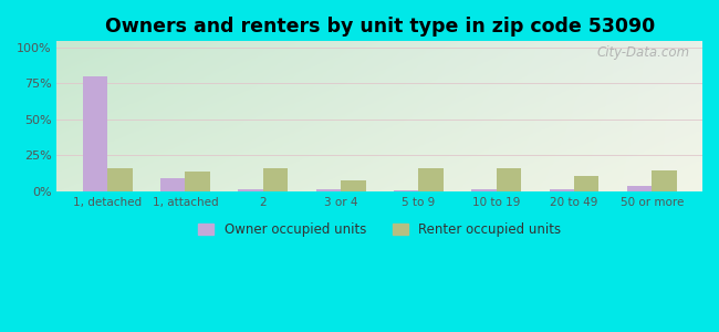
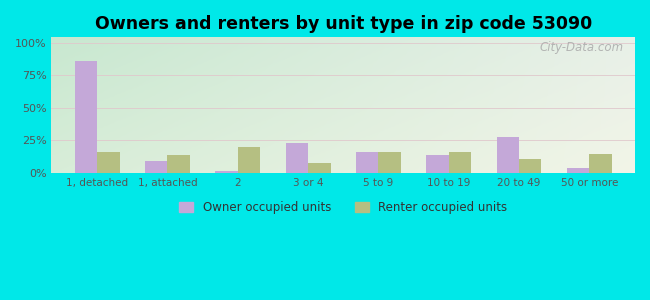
Owner occupied units/1, detached: 80% -> 86%
Renter occupied units/2: 16% -> 20%
Owner occupied units/3 or 4: 2% -> 23%
Owner occupied units/5 to 9: 1% -> 16%
Owner occupied units/10 to 19: 2% -> 14%
Owner occupied units/20 to 49: 2% -> 28%
